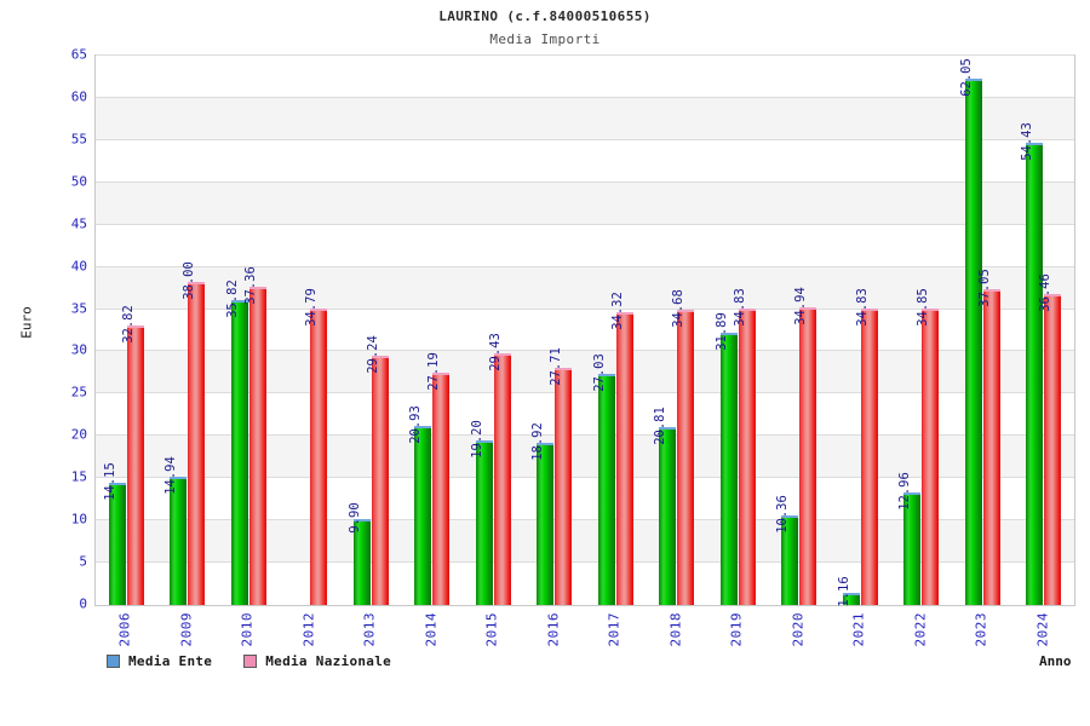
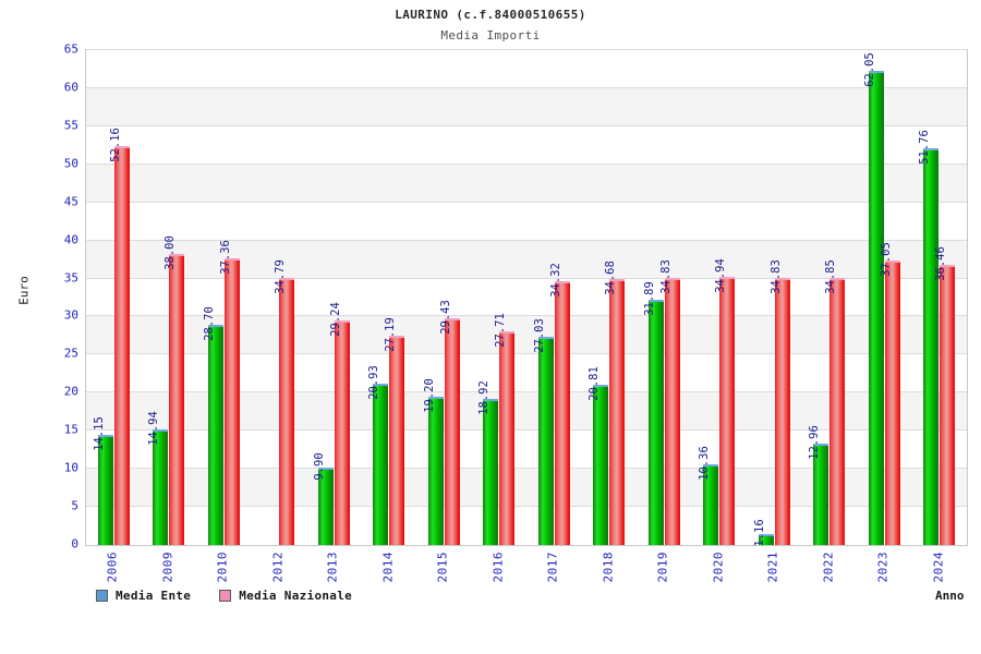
Media Nazionale/2006: 32.82 -> 52.16
Media Ente/2010: 35.82 -> 28.70
Media Ente/2024: 54.43 -> 51.76
